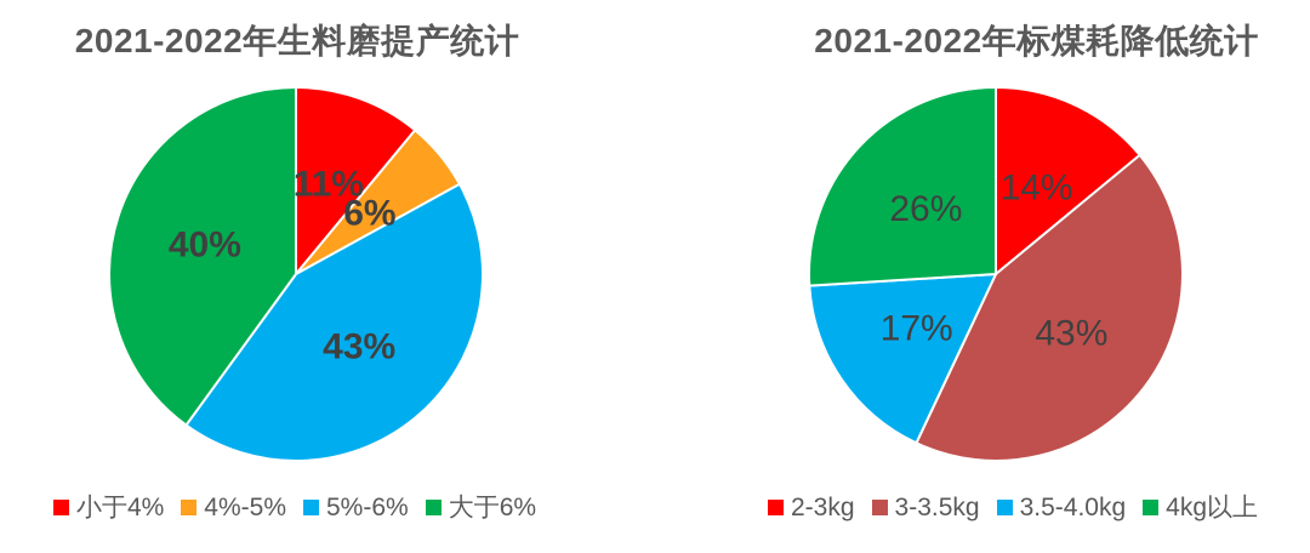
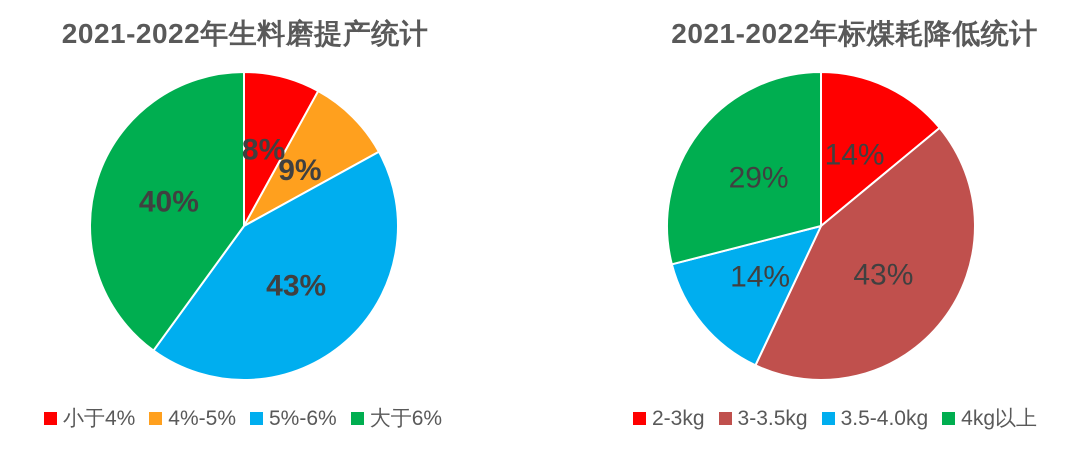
2021-2022年生料磨提产统计/小于4%: 11% -> 8%
2021-2022年生料磨提产统计/4%-5%: 6% -> 9%
2021-2022年标煤耗降低统计/3.5-4.0kg: 17% -> 14%
2021-2022年标煤耗降低统计/4kg以上: 26% -> 29%
